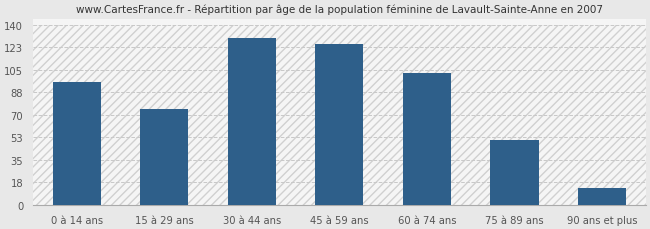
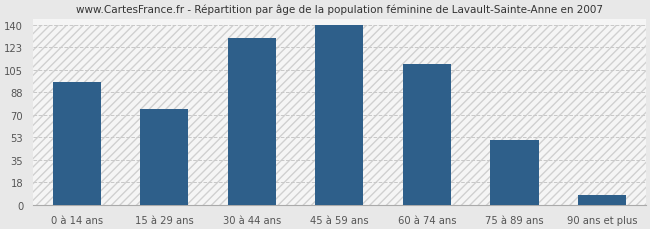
45 à 59 ans: 125 -> 140
60 à 74 ans: 103 -> 110
90 ans et plus: 13 -> 8
